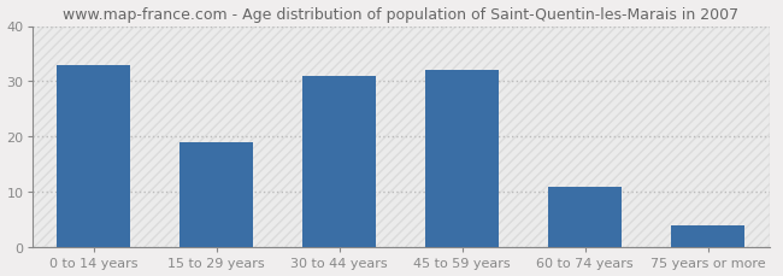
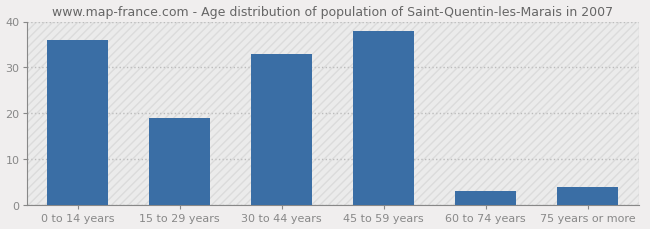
0 to 14 years: 33 -> 36
30 to 44 years: 31 -> 33
45 to 59 years: 32 -> 38
60 to 74 years: 11 -> 3
